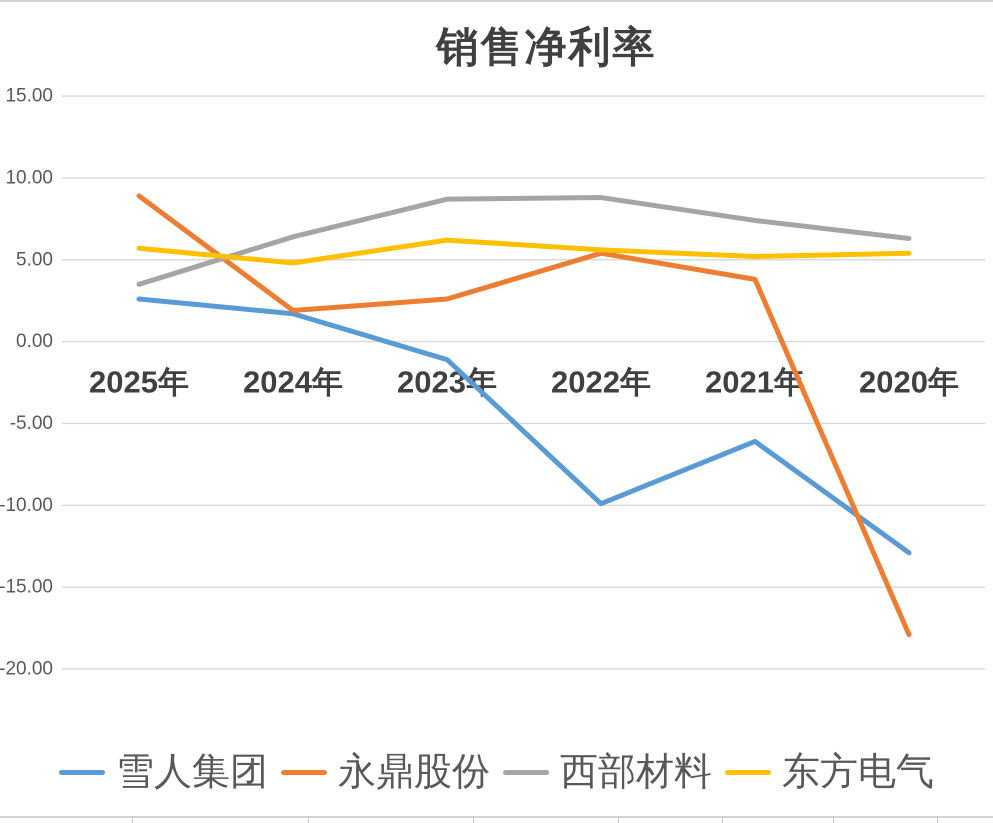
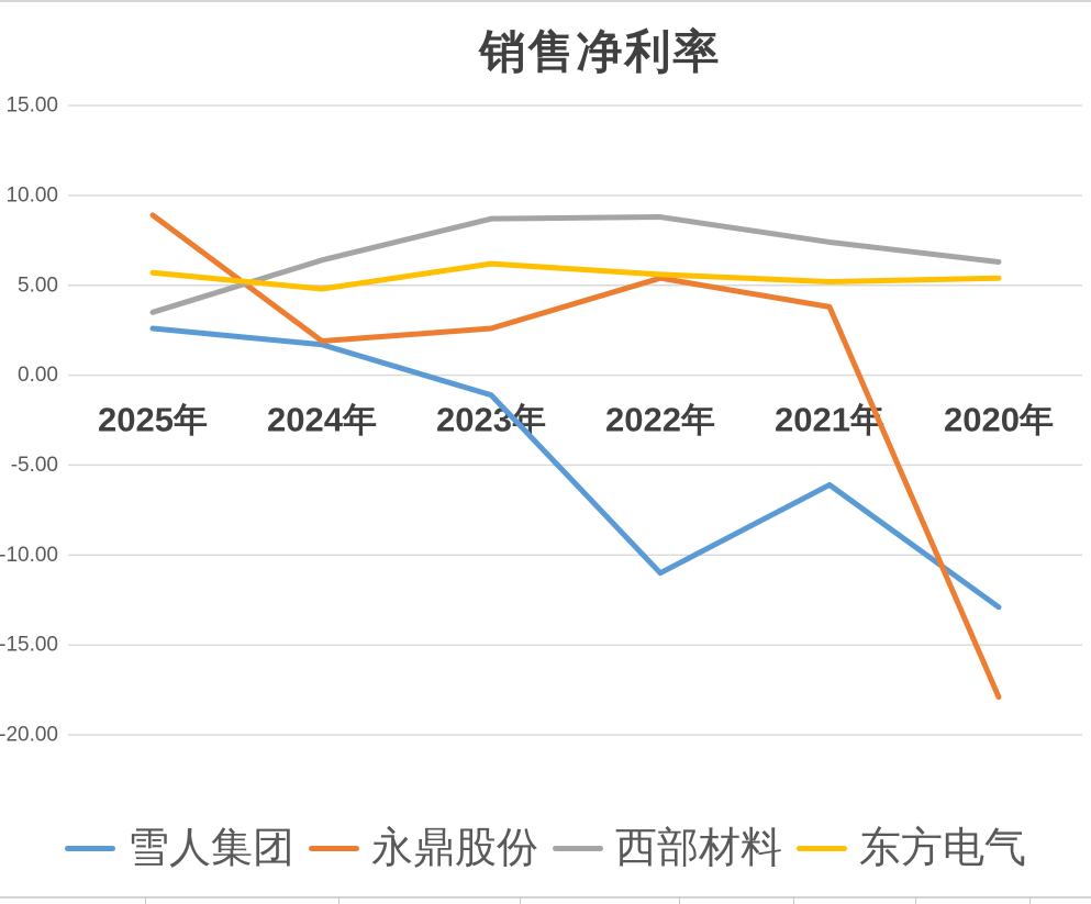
雪人集团/2022年: -9.9 -> -11.0
